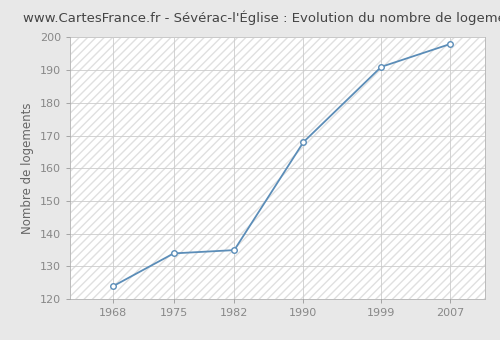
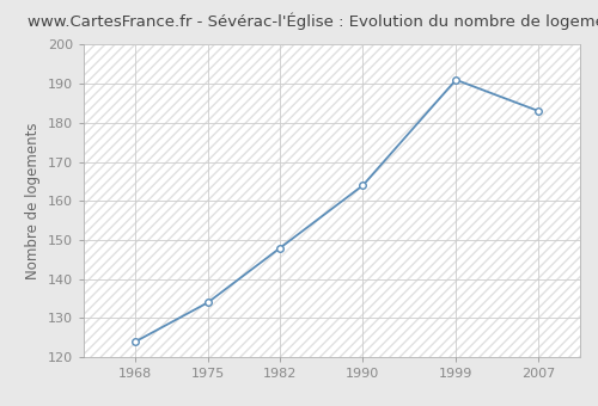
1982: 135 -> 148
1990: 168 -> 164
2007: 198 -> 183
